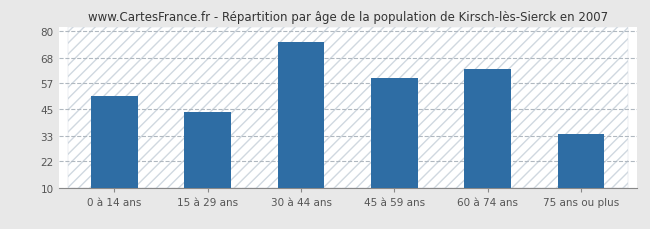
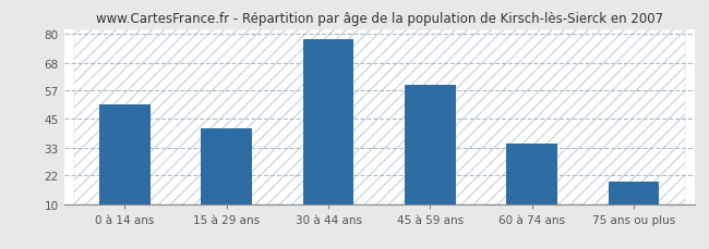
15 à 29 ans: 44 -> 41
30 à 44 ans: 75 -> 78
60 à 74 ans: 63 -> 35
75 ans ou plus: 34 -> 19
